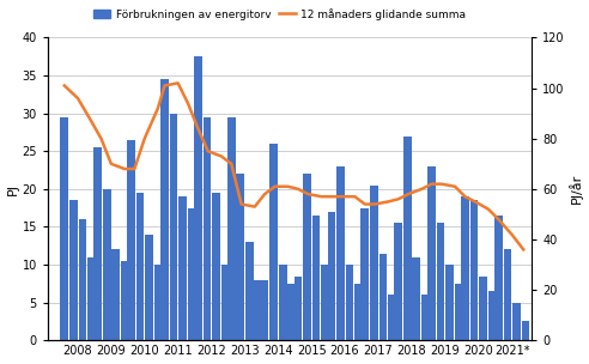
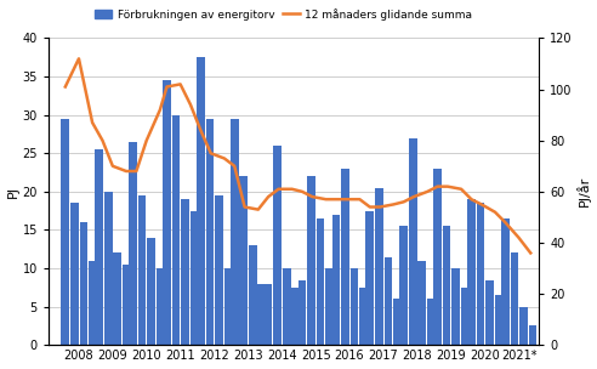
12 månaders glidande summa/2008: 96 -> 112
